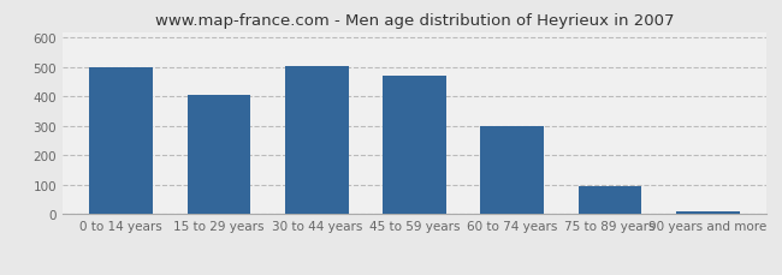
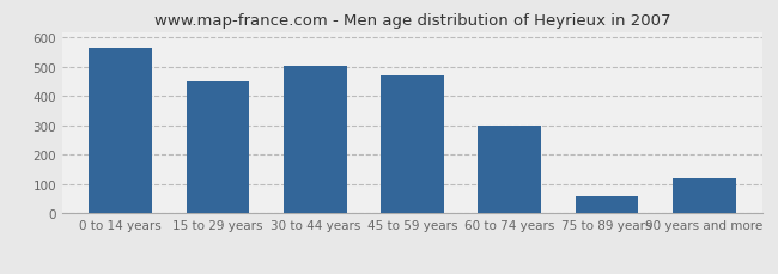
0 to 14 years: 500 -> 565
15 to 29 years: 405 -> 450
75 to 89 years: 95 -> 60
90 years and more: 10 -> 120
